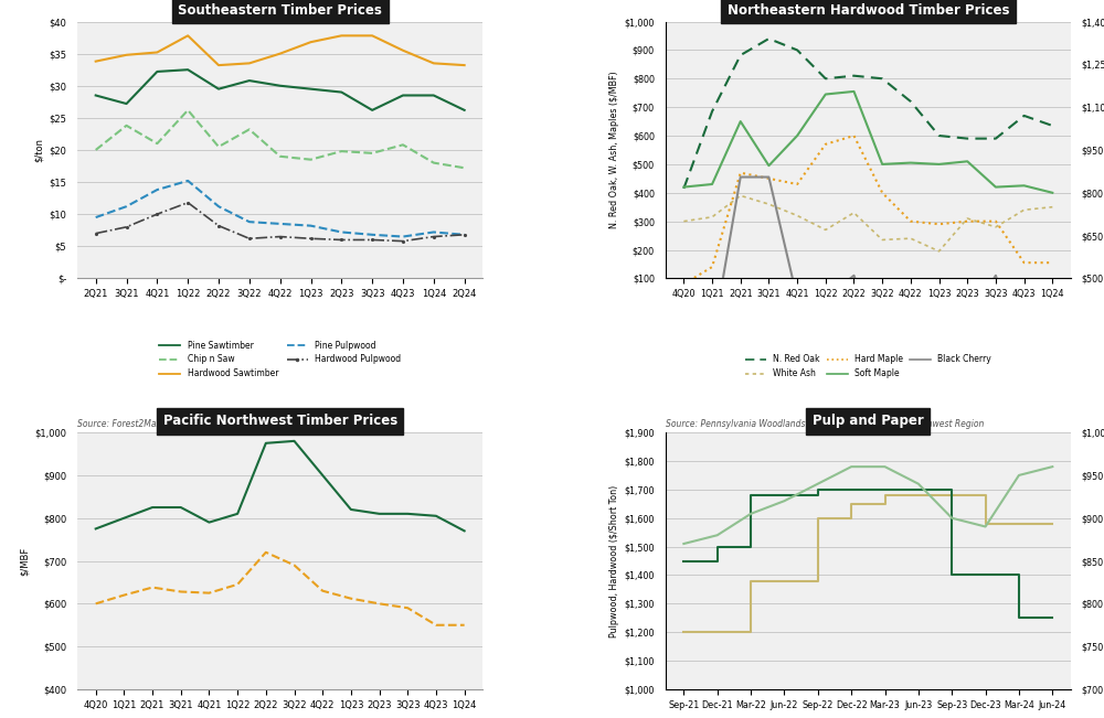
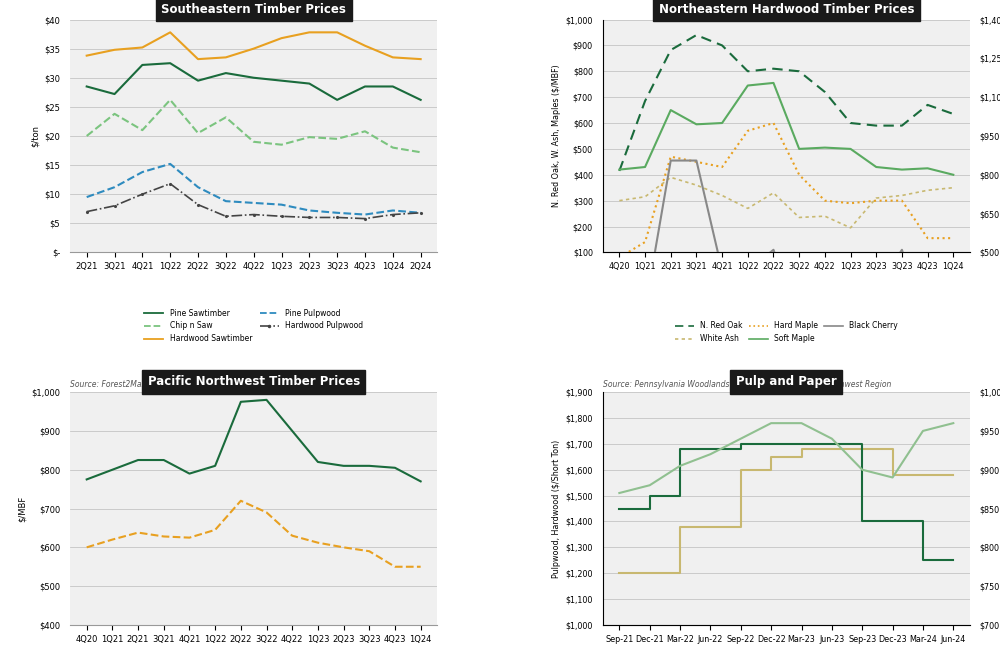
Northeastern Hardwood Timber Prices/Soft Maple/3Q21: $495 -> $595
Northeastern Hardwood Timber Prices/Soft Maple/2Q23: $510 -> $430
Northeastern Hardwood Timber Prices/White Ash/3Q23: $280 -> $320
